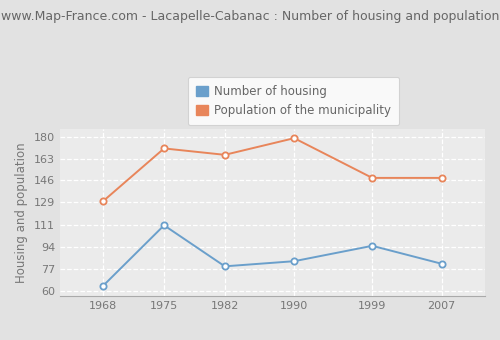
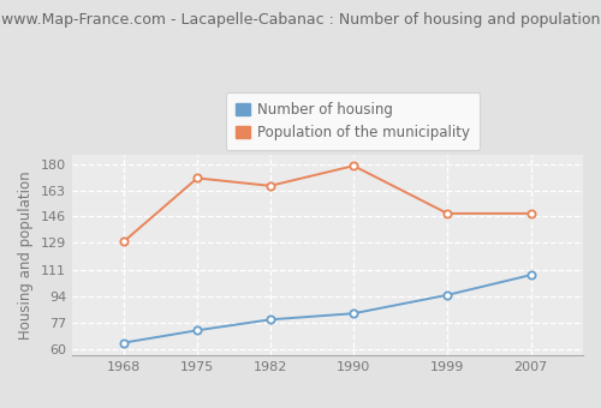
Number of housing/1975: 111 -> 72
Number of housing/2007: 81 -> 108
